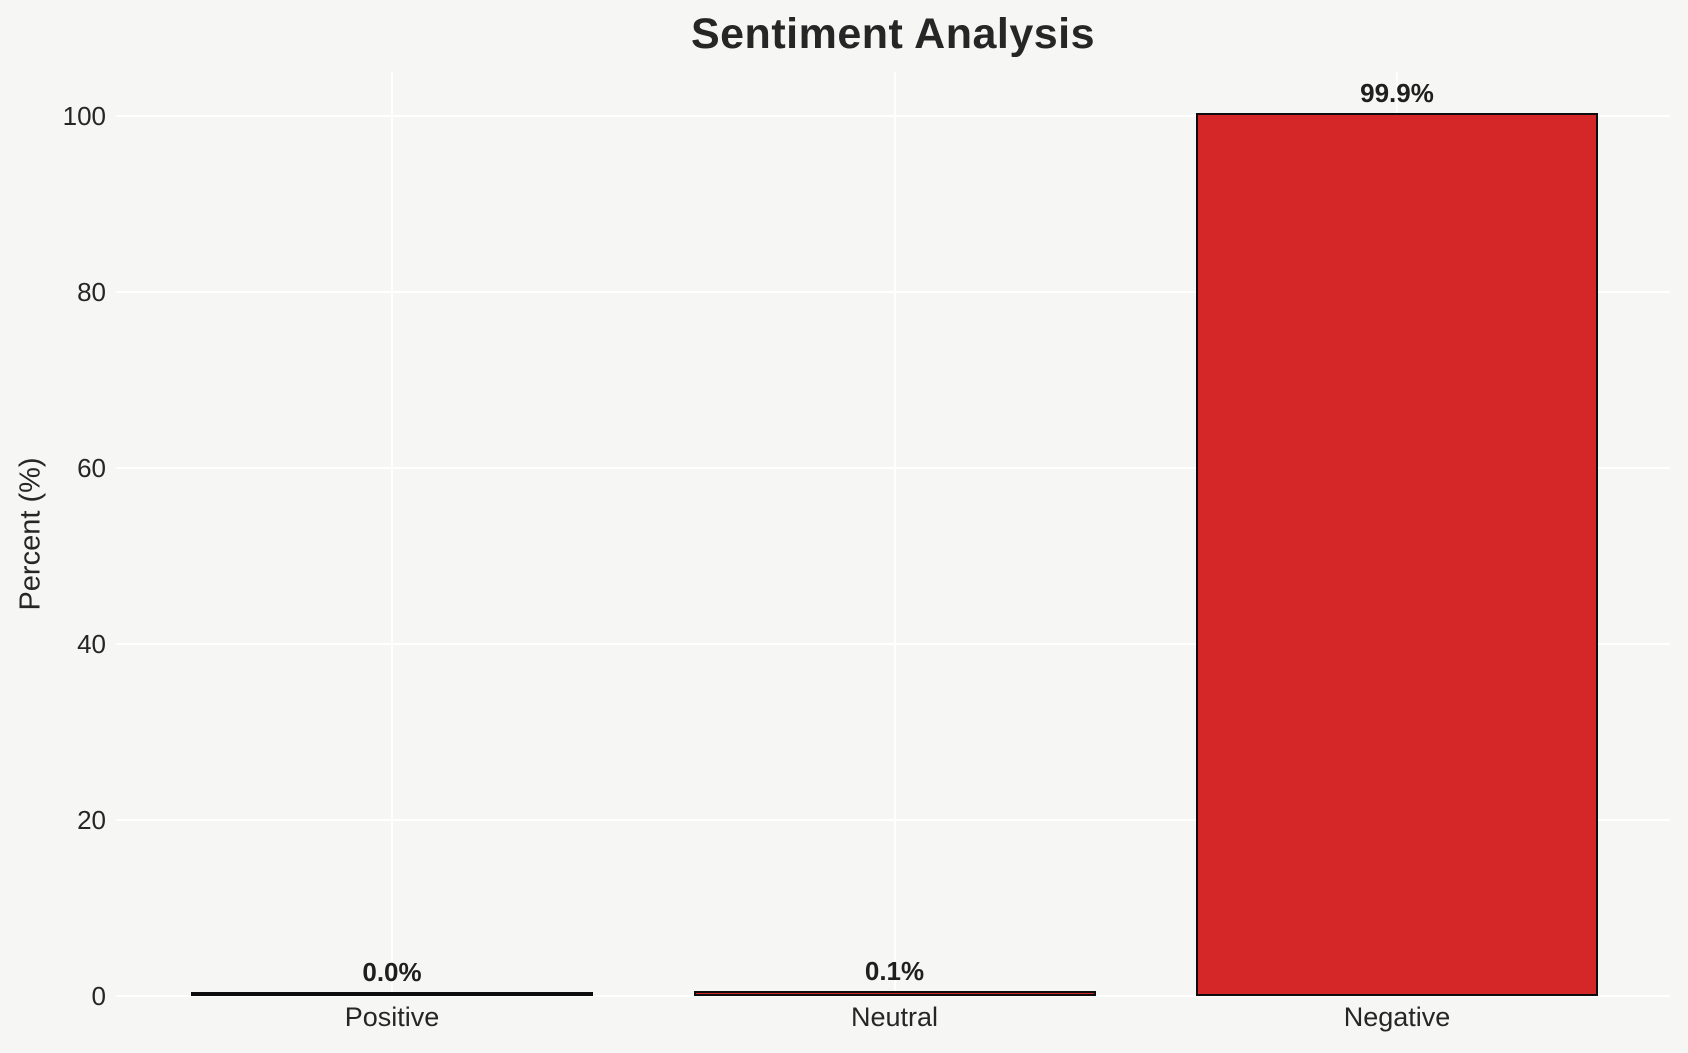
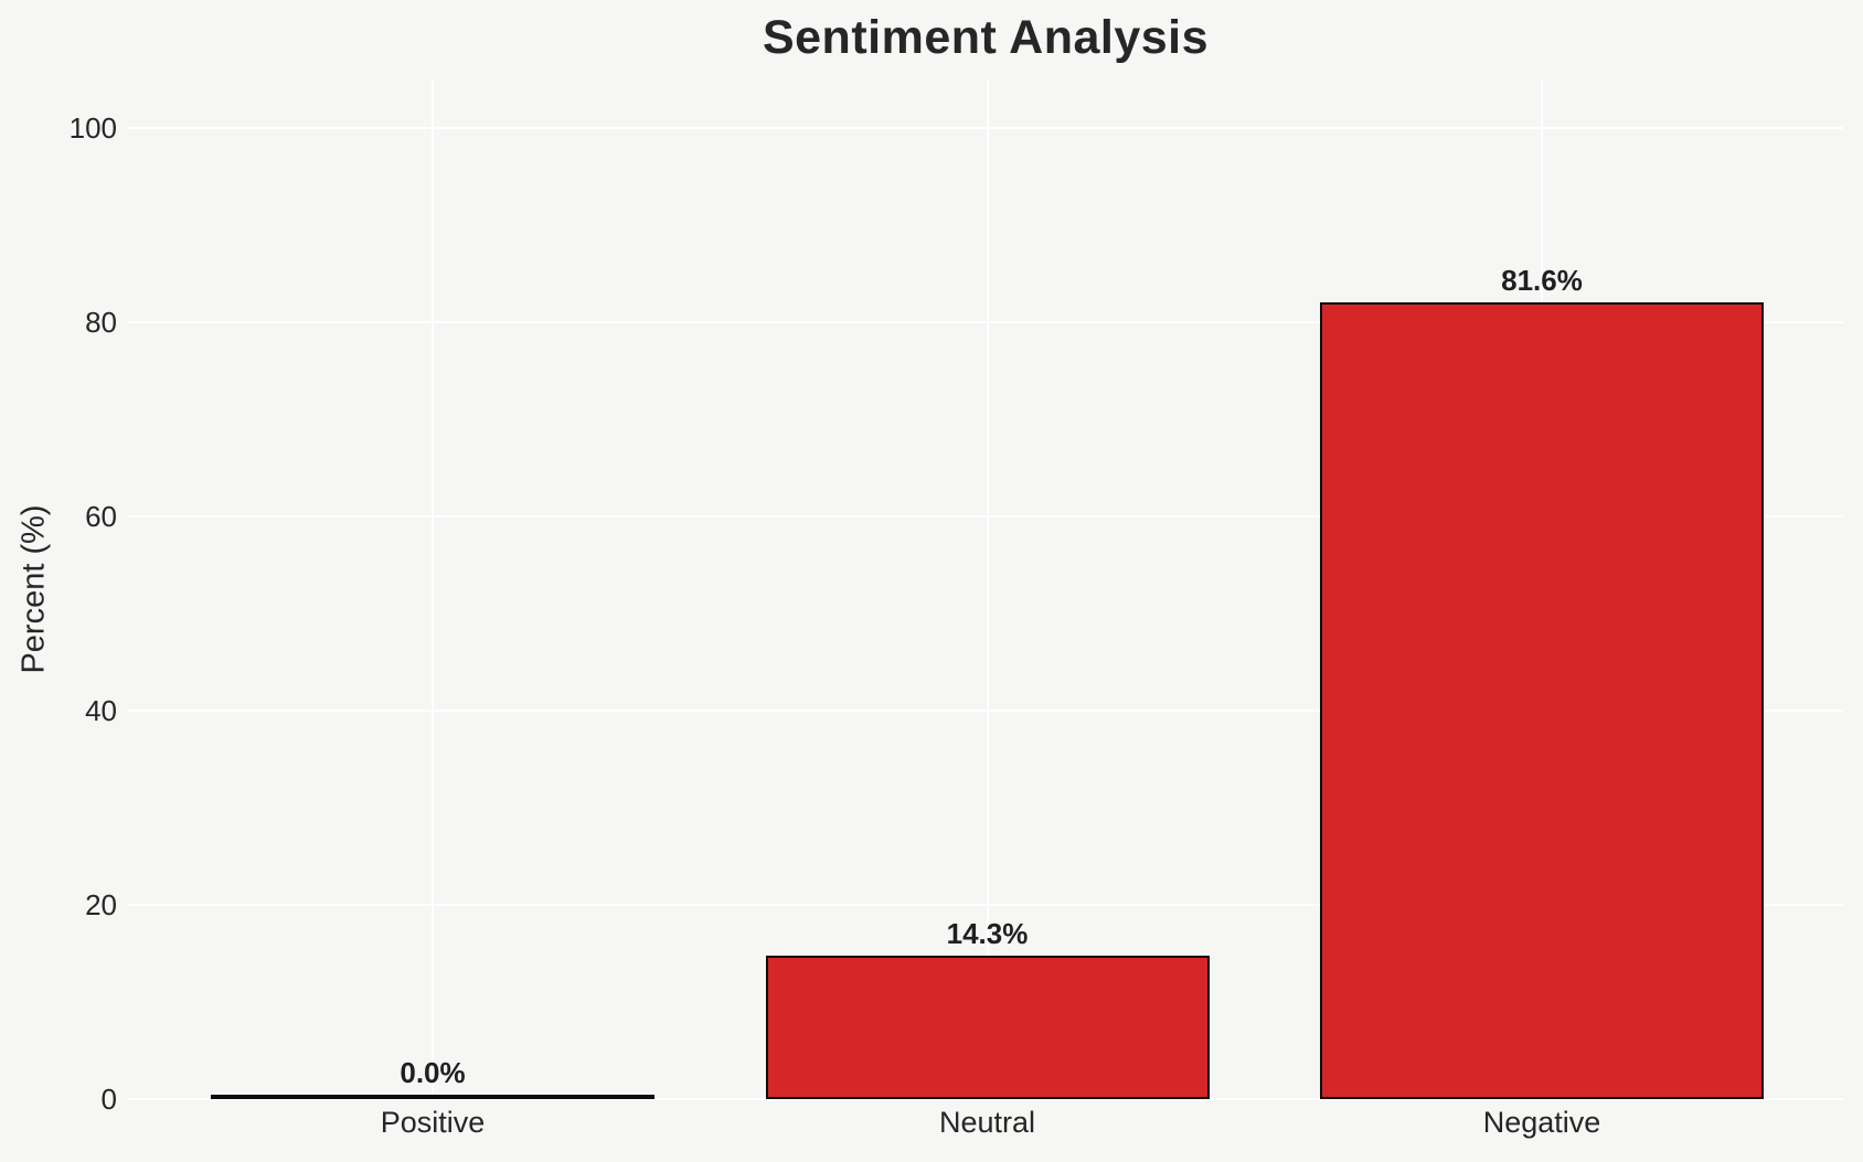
Neutral: 0.1% -> 14.3%
Negative: 99.9% -> 81.6%
